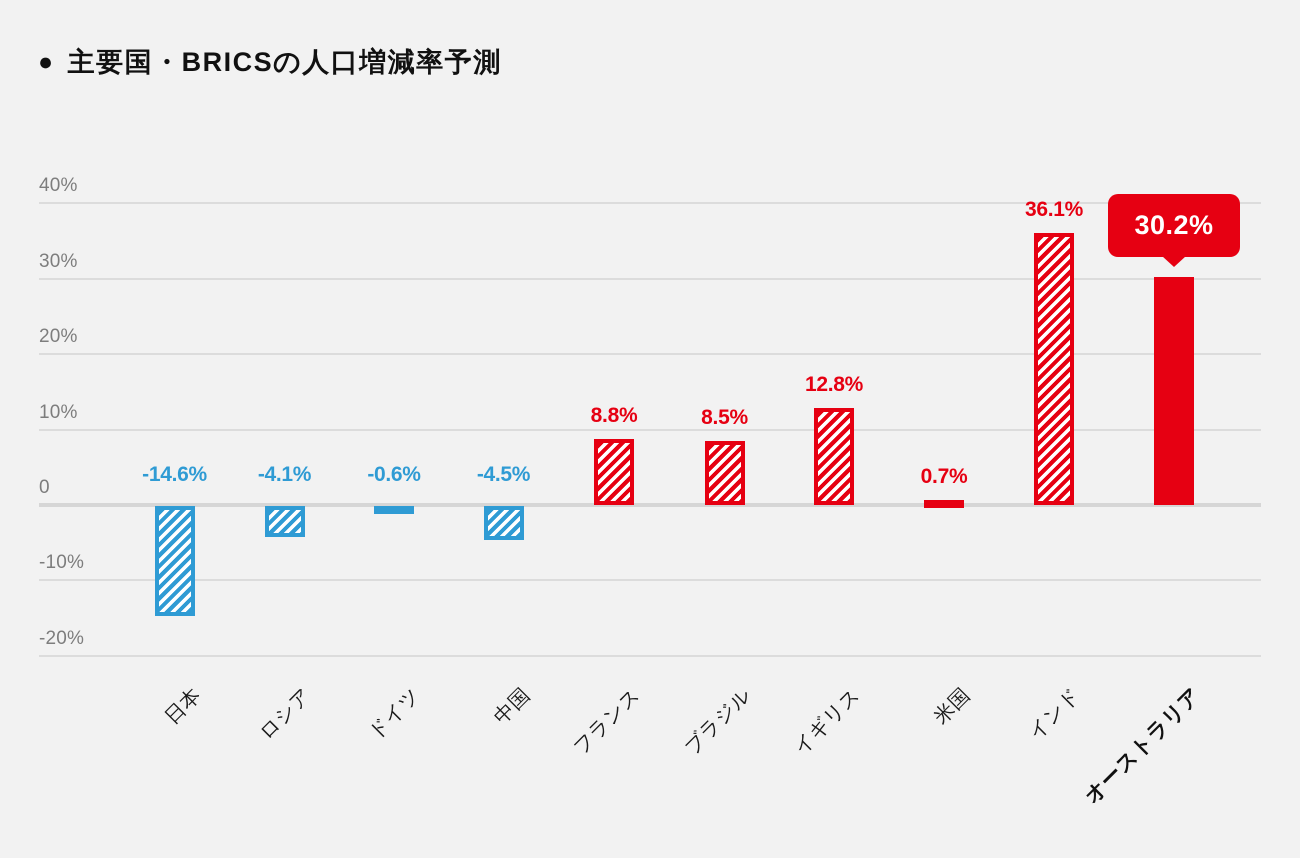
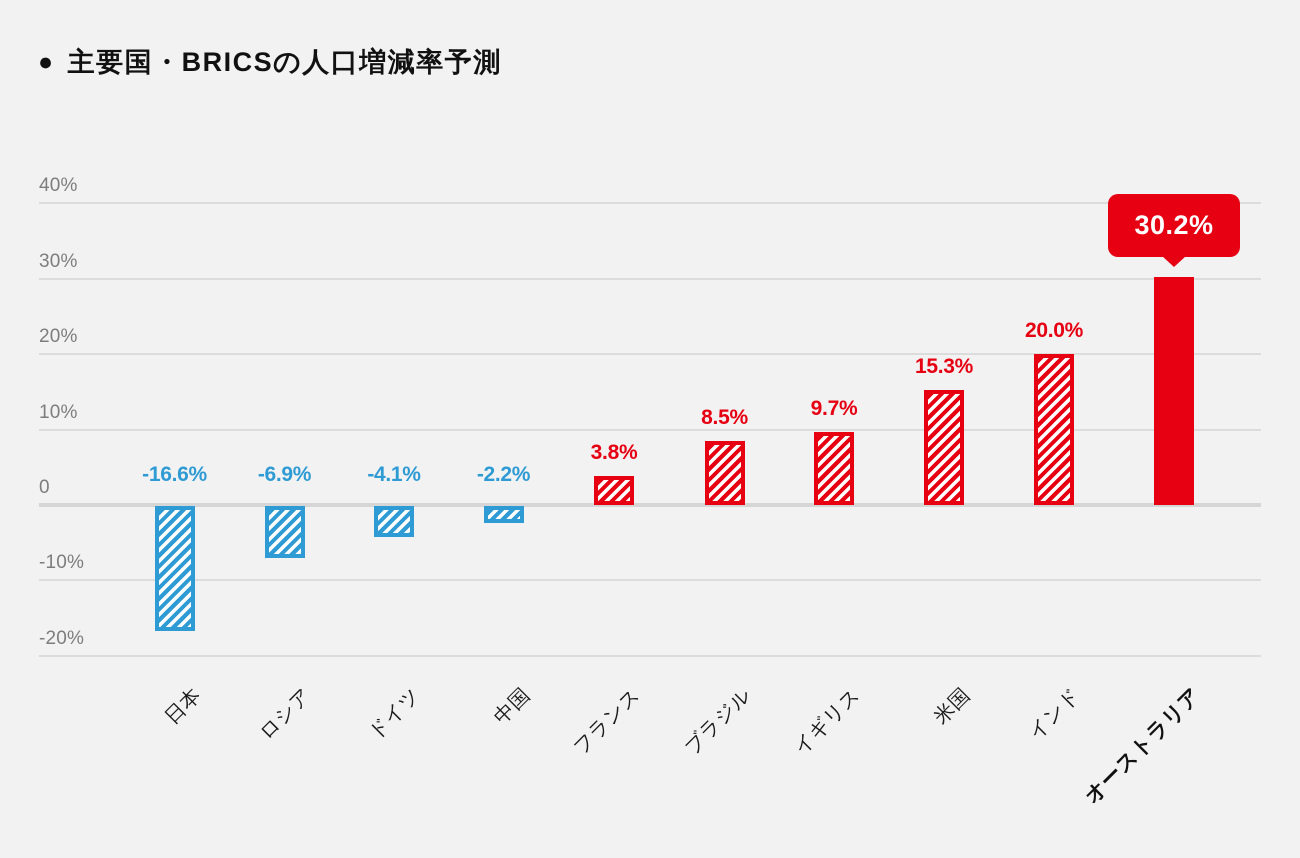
日本: -14.6% -> -16.6%
ロシア: -4.1% -> -6.9%
ドイツ: -0.6% -> -4.1%
中国: -4.5% -> -2.2%
フランス: 8.8% -> 3.8%
イギリス: 12.8% -> 9.7%
米国: 0.7% -> 15.3%
インド: 36.1% -> 20.0%
